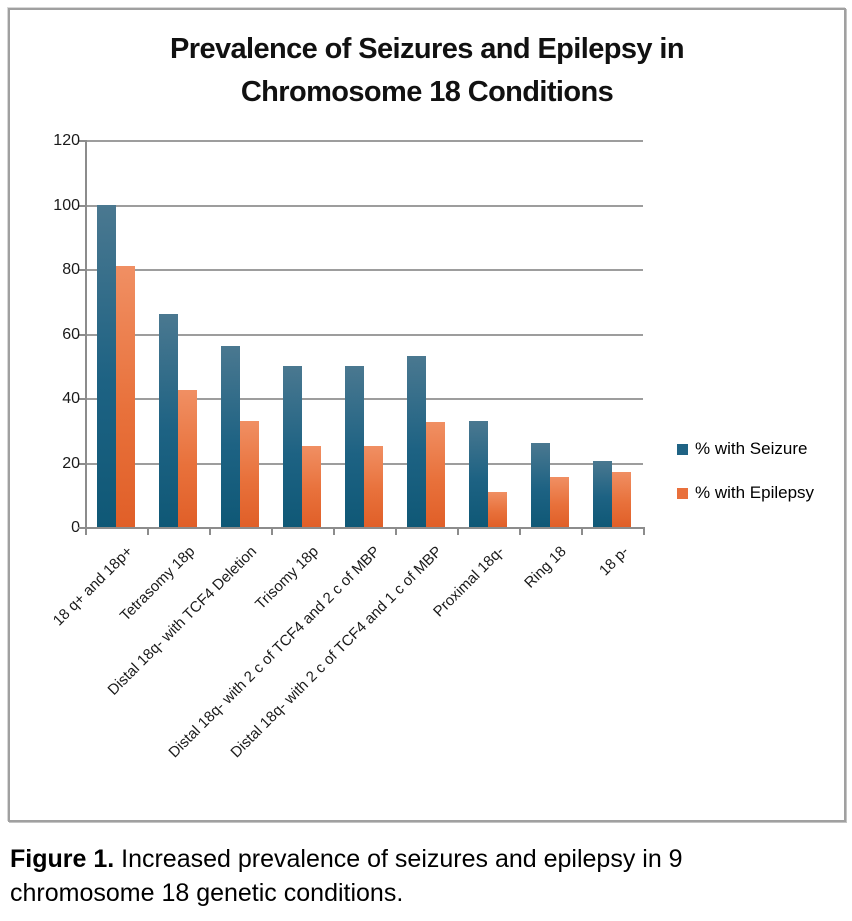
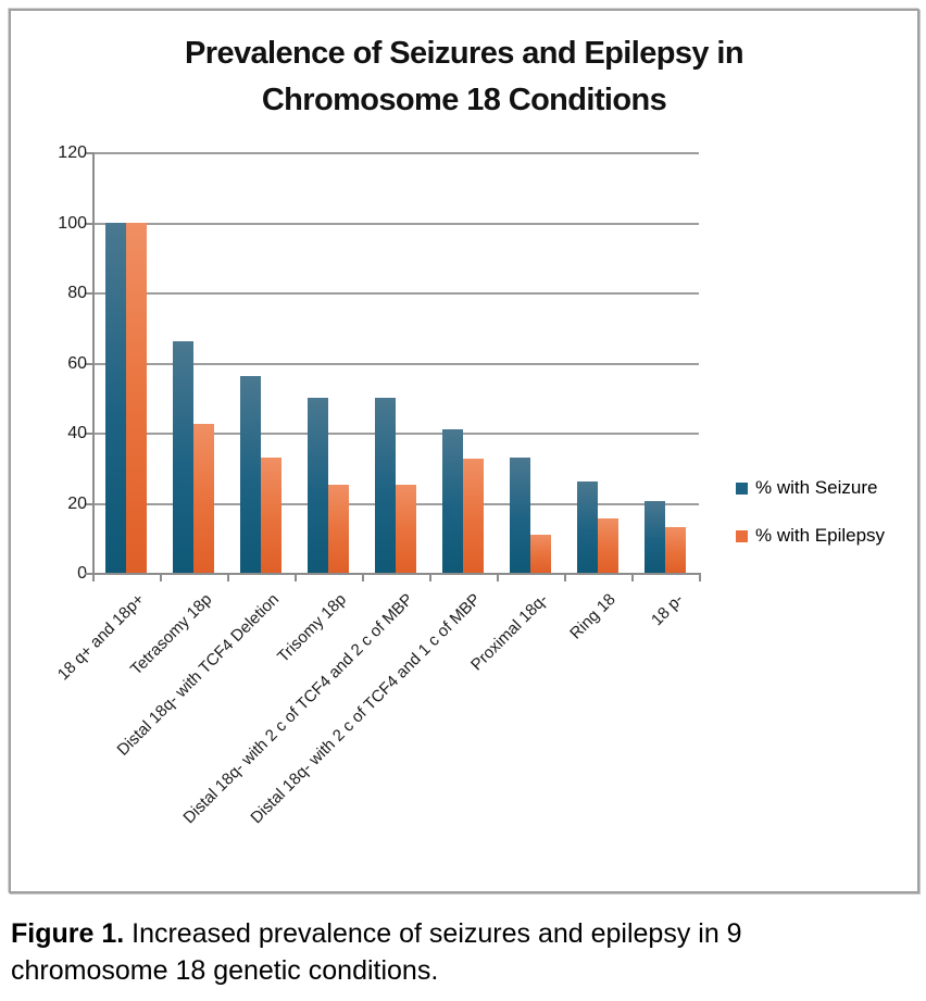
% with Epilepsy/18 q+ and 18p+: 81 -> 100
% with Seizure/Distal 18q- with 2 c of TCF4 and 1 c of MBP: 53 -> 41
% with Epilepsy/18 p-: 17 -> 13
